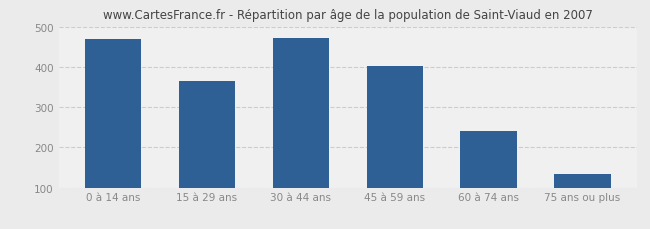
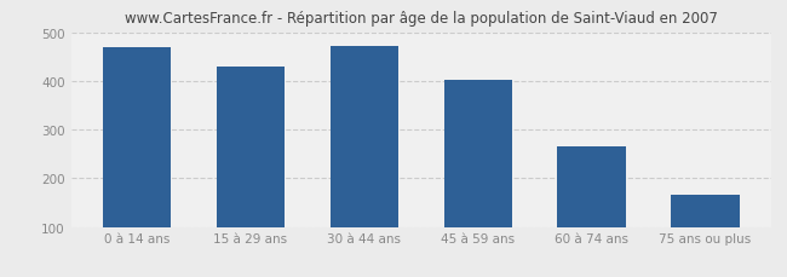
15 à 29 ans: 365 -> 430
60 à 74 ans: 240 -> 265
75 ans ou plus: 135 -> 165
